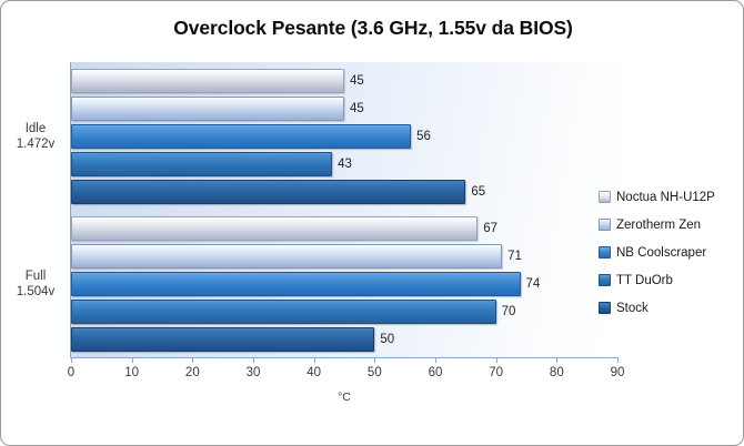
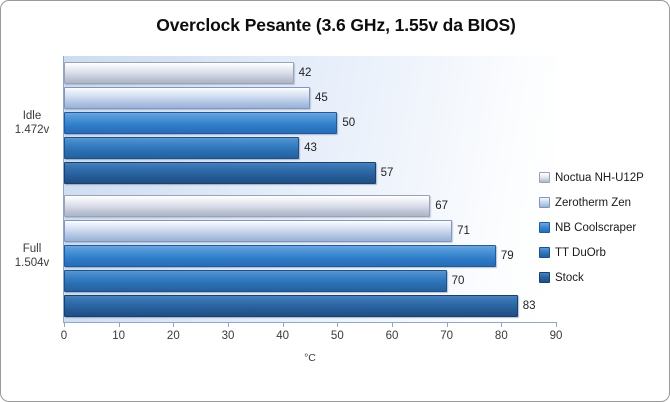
Noctua NH-U12P/Idle 1.472v: 45 -> 42
NB Coolscraper/Idle 1.472v: 56 -> 50
Stock/Idle 1.472v: 65 -> 57
NB Coolscraper/Full 1.504v: 74 -> 79
Stock/Full 1.504v: 50 -> 83
